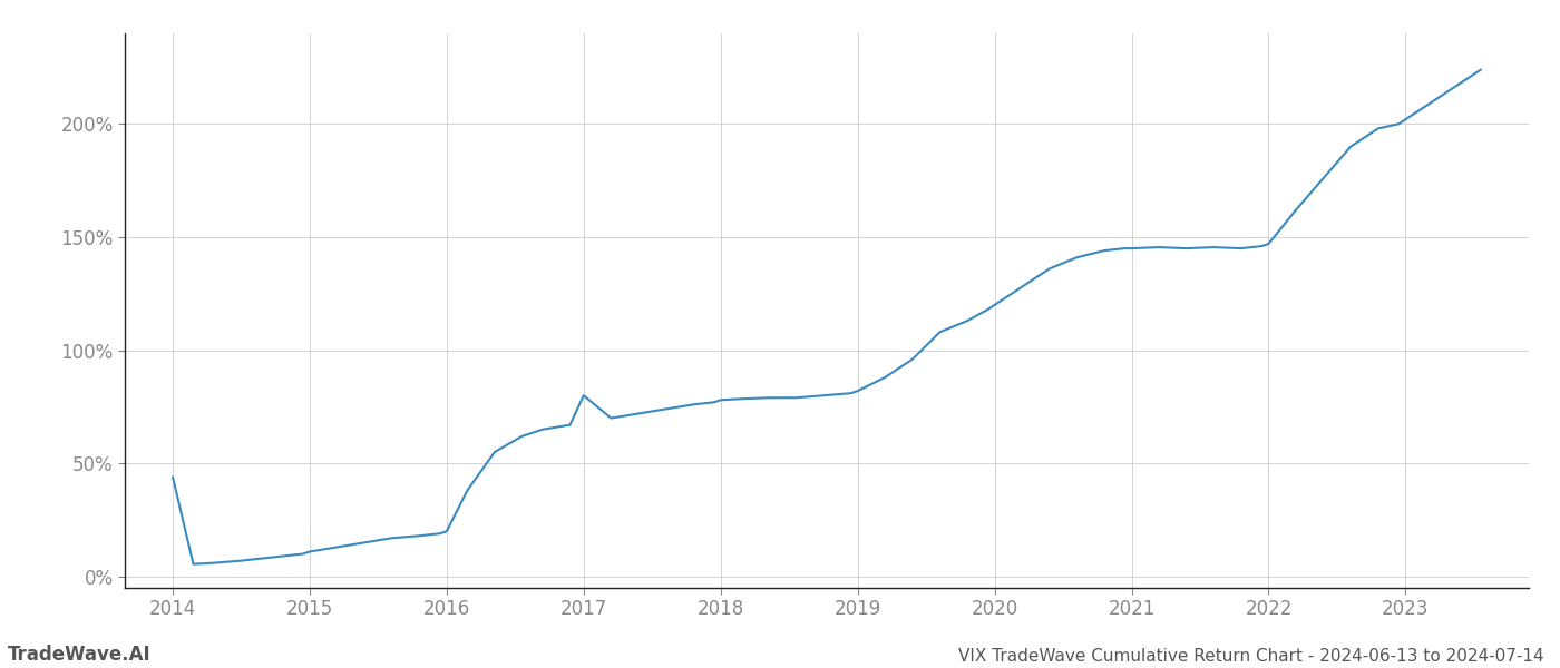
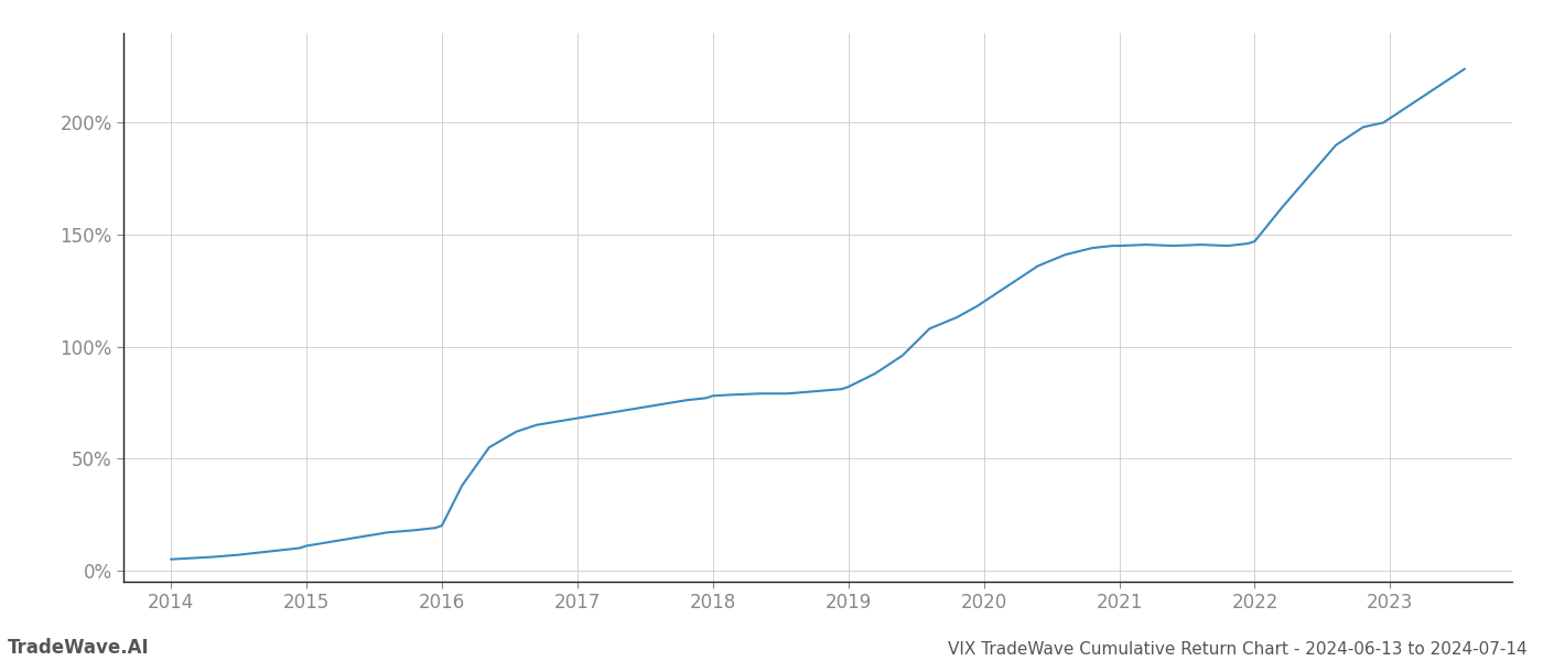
2014: 44.0% -> 5.0%
2017: 80.0% -> 68.0%
